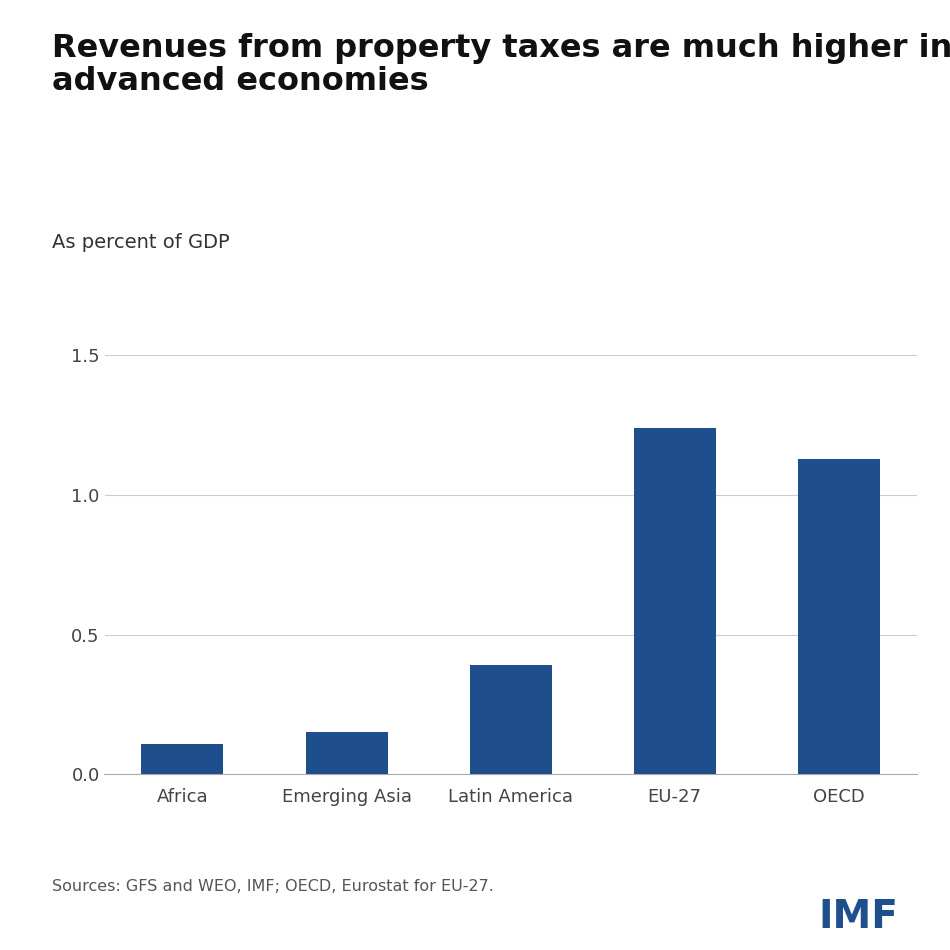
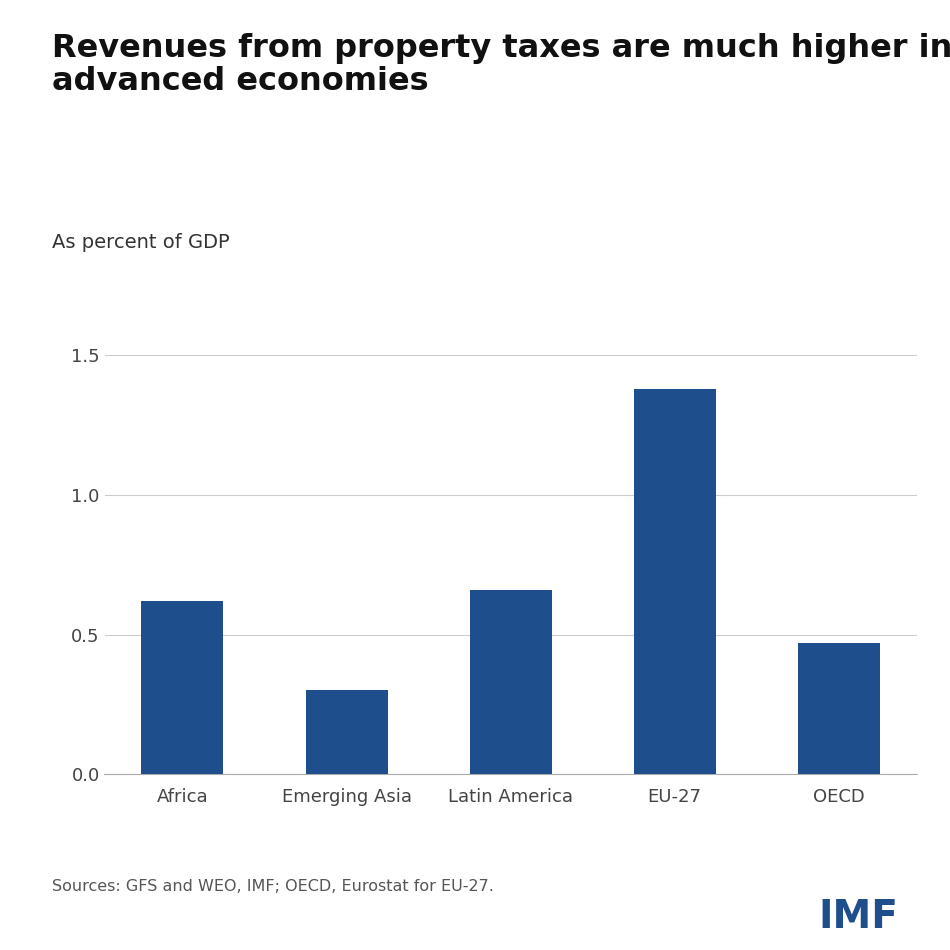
Africa: 0.11 -> 0.62
Emerging Asia: 0.15 -> 0.30
Latin America: 0.39 -> 0.66
EU-27: 1.24 -> 1.38
OECD: 1.13 -> 0.47
